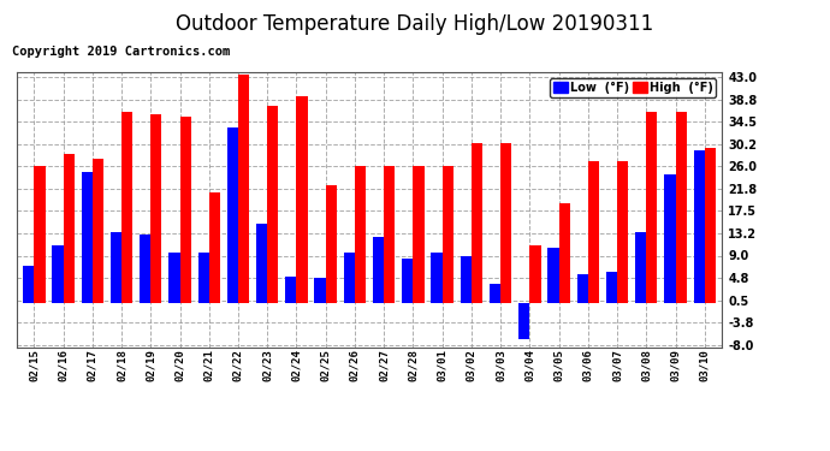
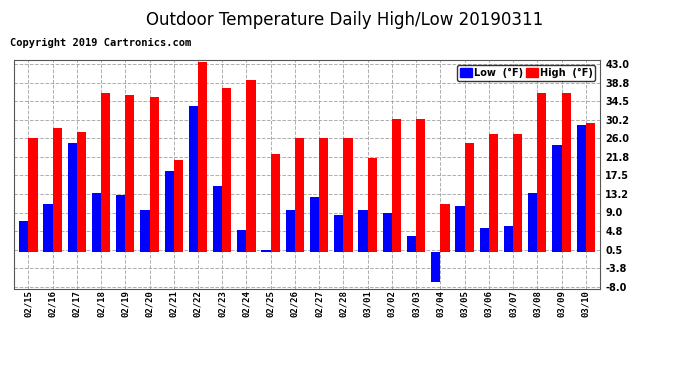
Low (°F)/02/21: 9.5 -> 18.5
Low (°F)/02/25: 4.8 -> 0.5
High (°F)/03/01: 26.0 -> 21.5
High (°F)/03/05: 19.0 -> 25.0
